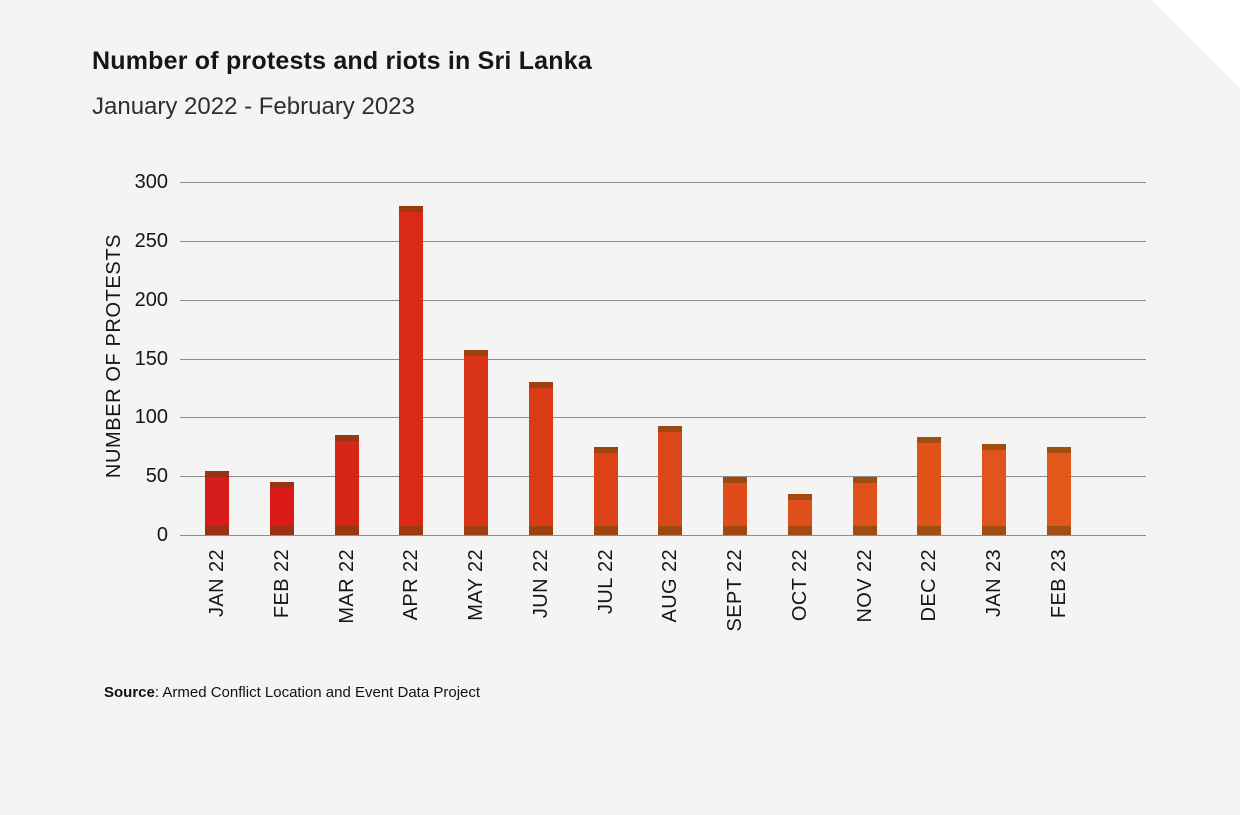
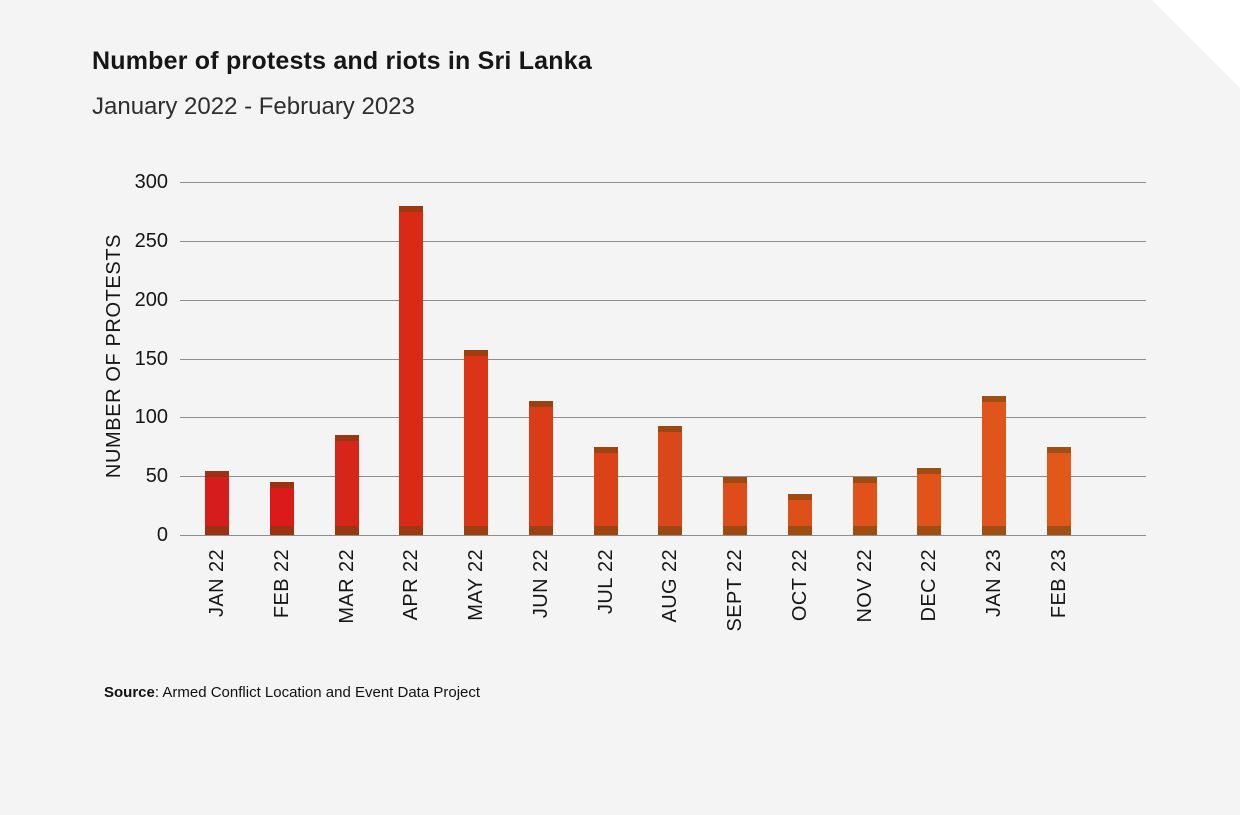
JUN 22: 130 -> 114
DEC 22: 83 -> 57
JAN 23: 77 -> 118
